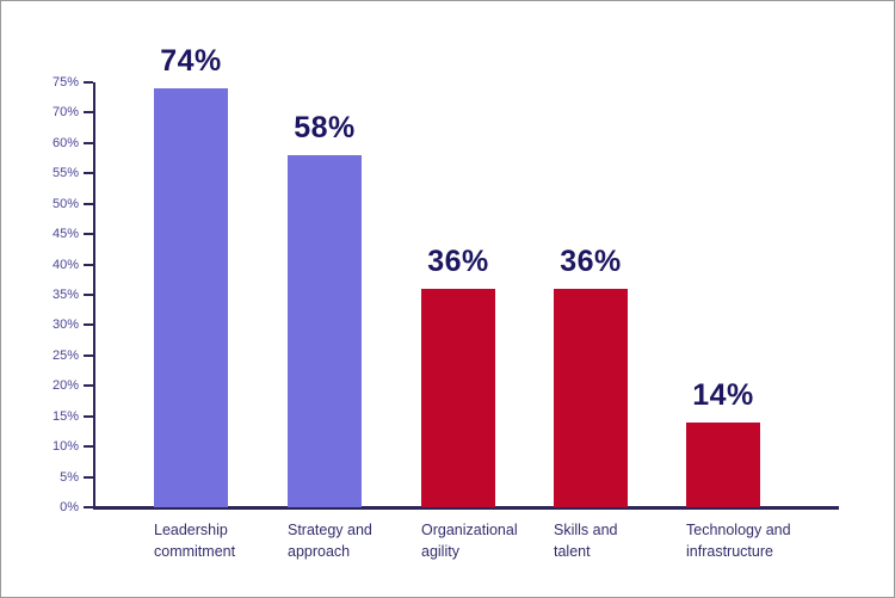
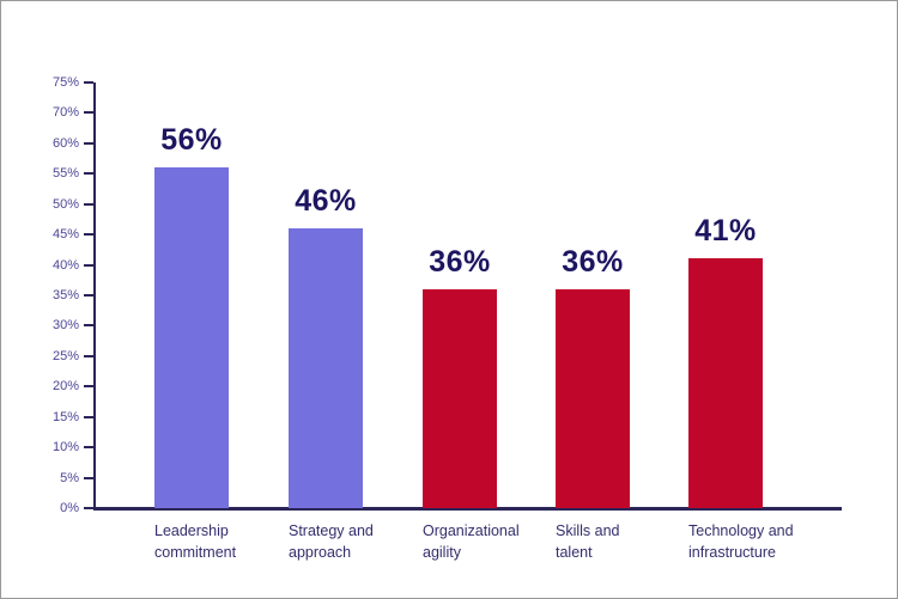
Leadership commitment: 74% -> 56%
Strategy and approach: 58% -> 46%
Technology and infrastructure: 14% -> 41%
